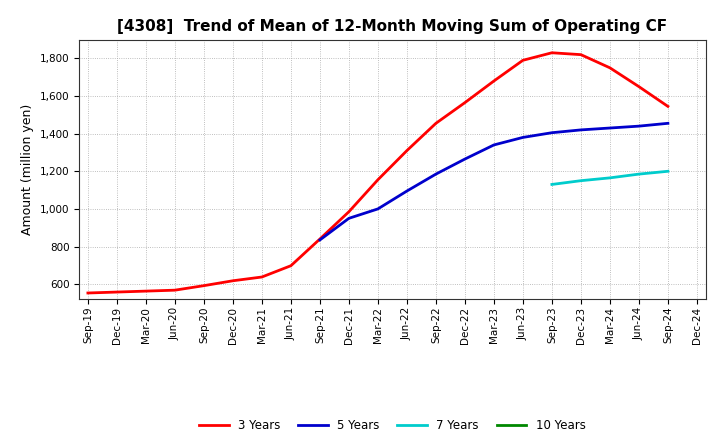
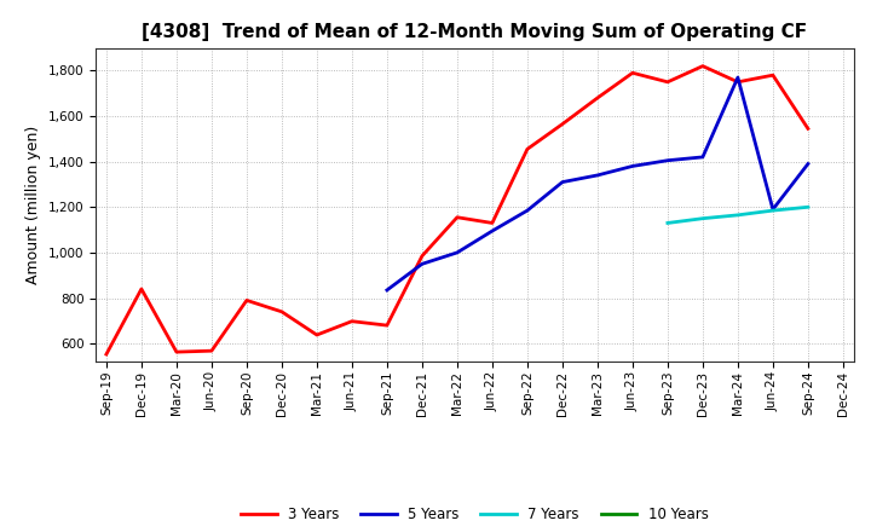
3 Years/Dec-19: 560 -> 840
3 Years/Sep-20: 590 -> 790
3 Years/Dec-20: 620 -> 740
3 Years/Sep-21: 840 -> 680
3 Years/Jun-22: 1,310 -> 1,130
5 Years/Dec-22: 1,260 -> 1,310
3 Years/Sep-23: 1,830 -> 1,750
5 Years/Mar-24: 1,430 -> 1,770
3 Years/Jun-24: 1,650 -> 1,780
5 Years/Jun-24: 1,440 -> 1,190
5 Years/Sep-24: 1,460 -> 1,390
